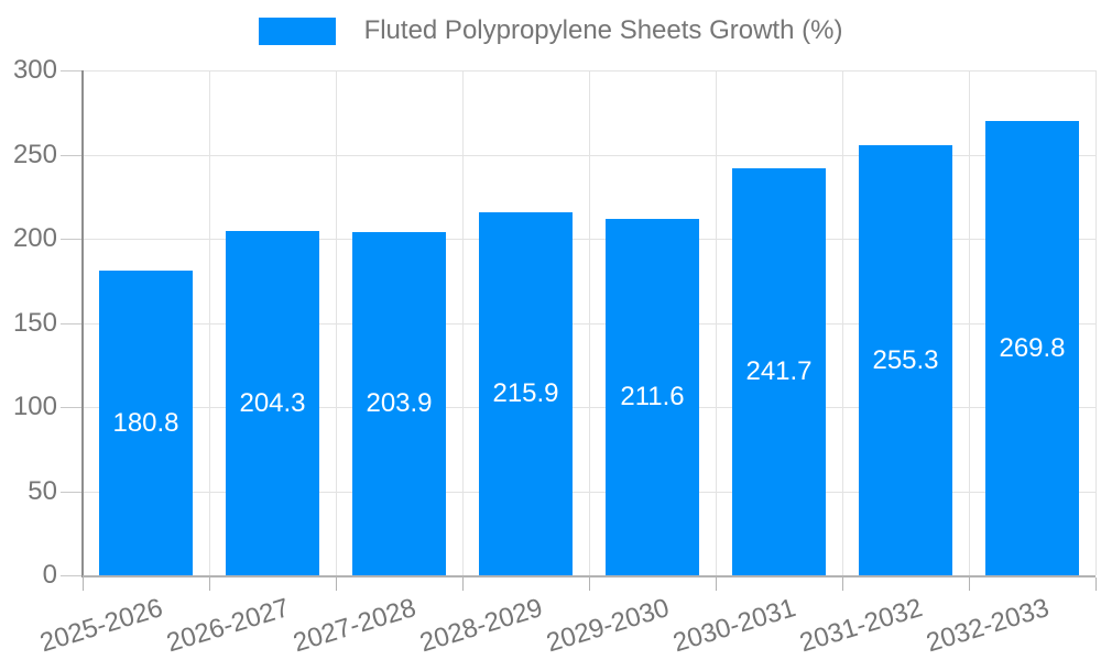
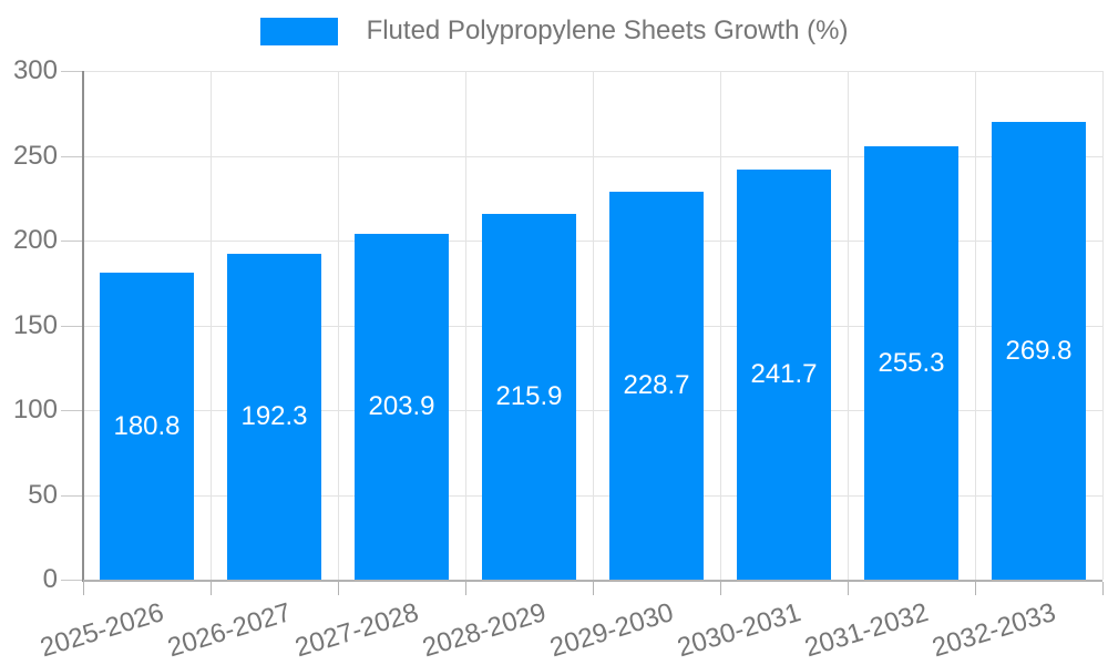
2026-2027: 204.3 -> 192.3
2029-2030: 211.6 -> 228.7
